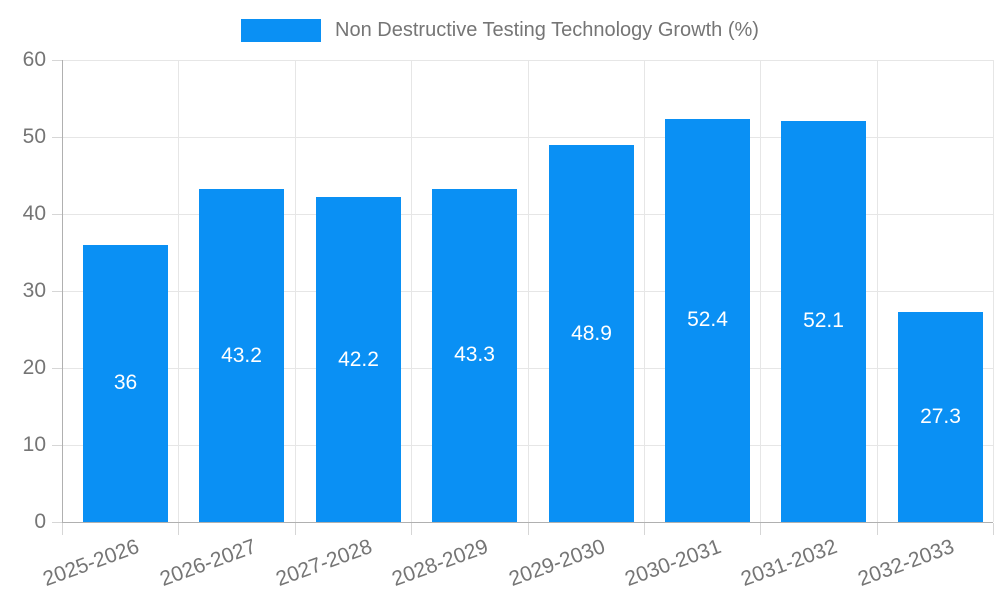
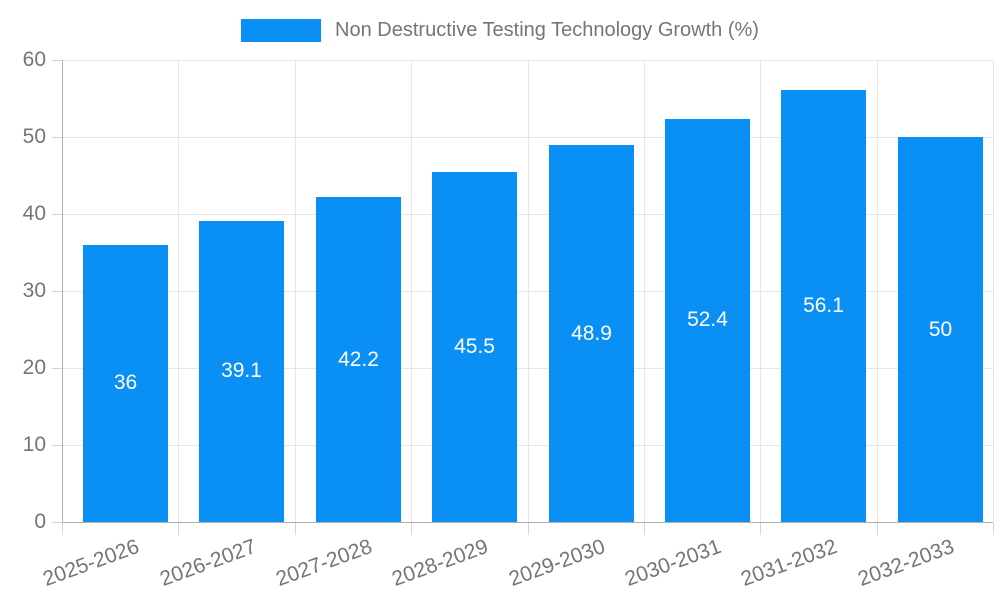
2026-2027: 43.2 -> 39.1
2028-2029: 43.3 -> 45.5
2031-2032: 52.1 -> 56.1
2032-2033: 27.3 -> 50
